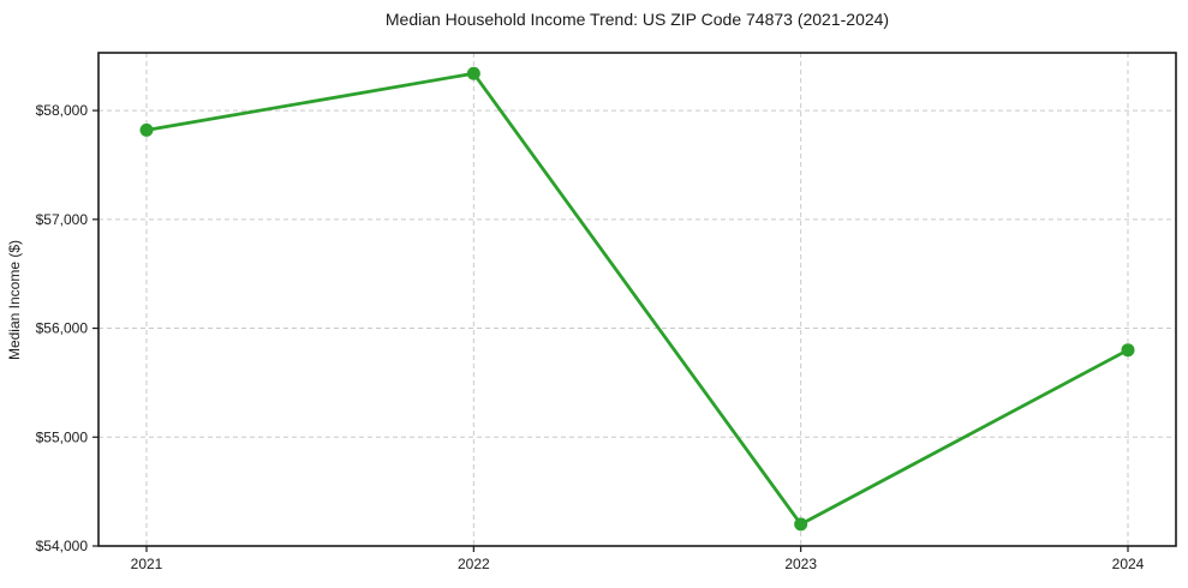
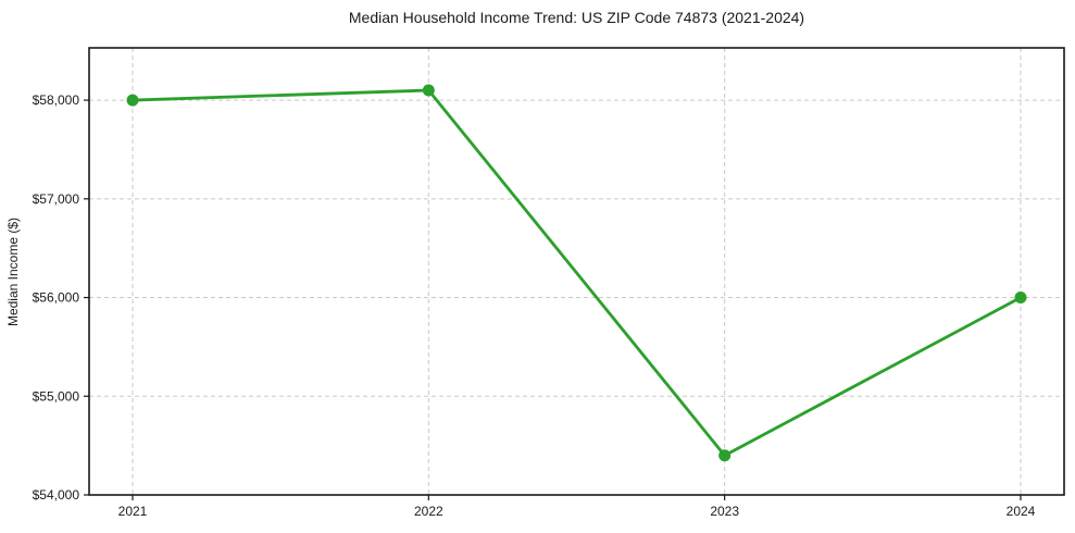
2021: $57800 -> $58000
2022: $58300 -> $58100
2023: $54200 -> $54400
2024: $55800 -> $56000
